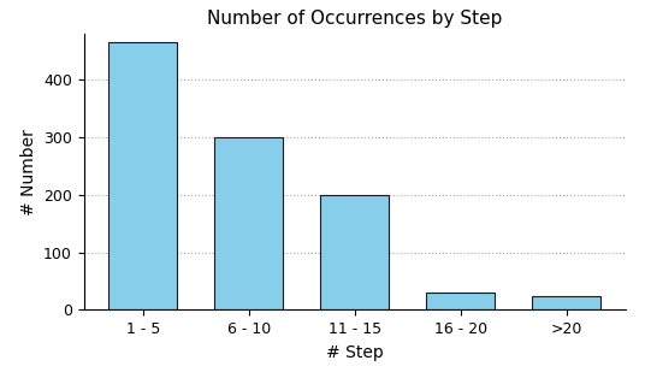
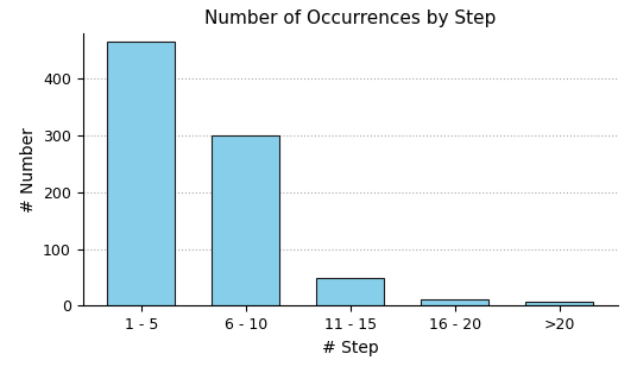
11 - 15: 200 -> 50
16 - 20: 30 -> 12
>20: 25 -> 7
